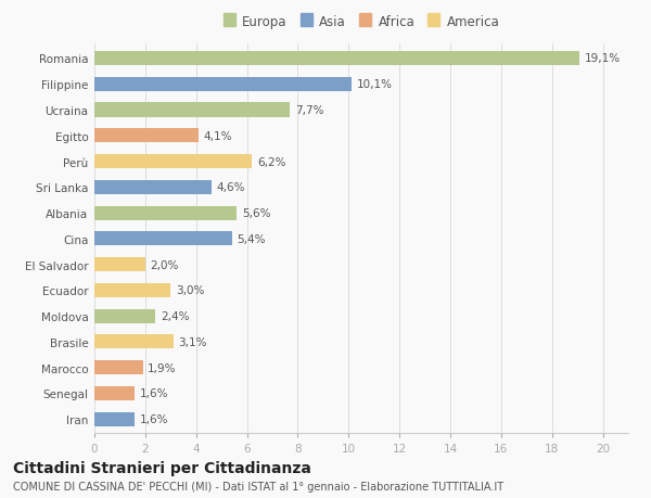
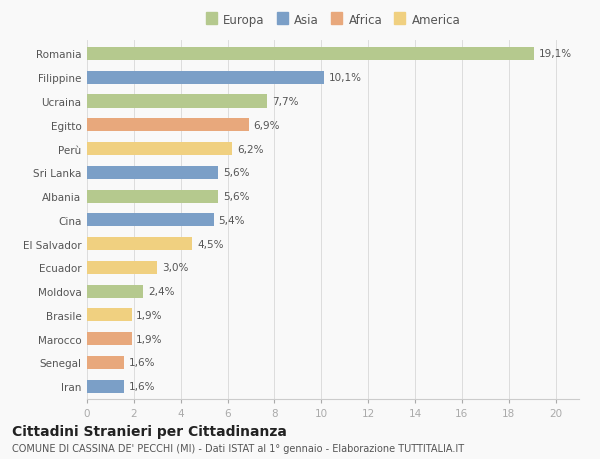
Egitto: 4,1% -> 6,9%
Sri Lanka: 4,6% -> 5,6%
El Salvador: 2,0% -> 4,5%
Brasile: 3,1% -> 1,9%
